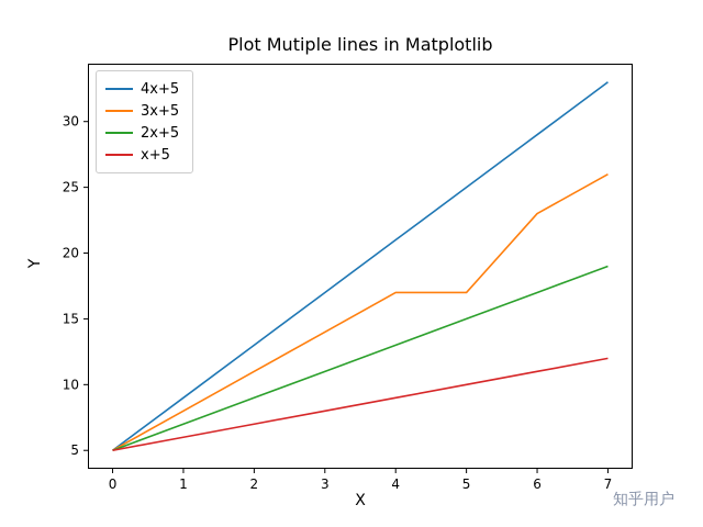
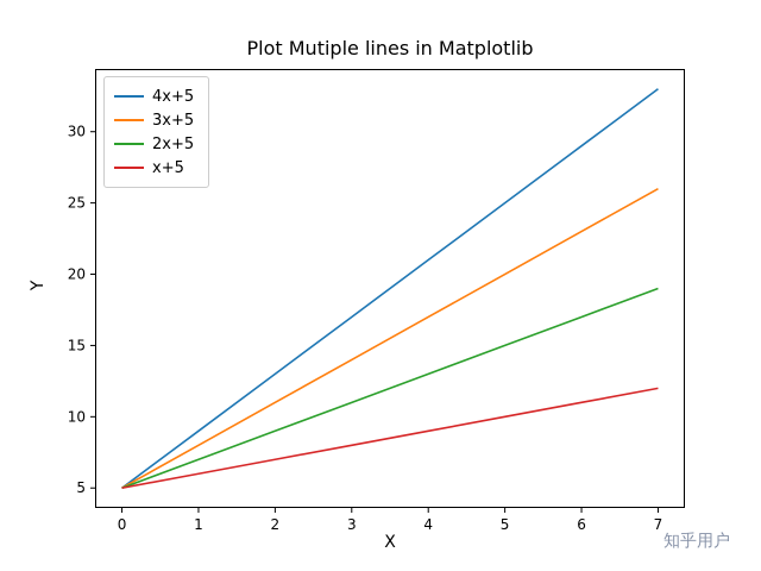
3x+5/5: 17 -> 20
